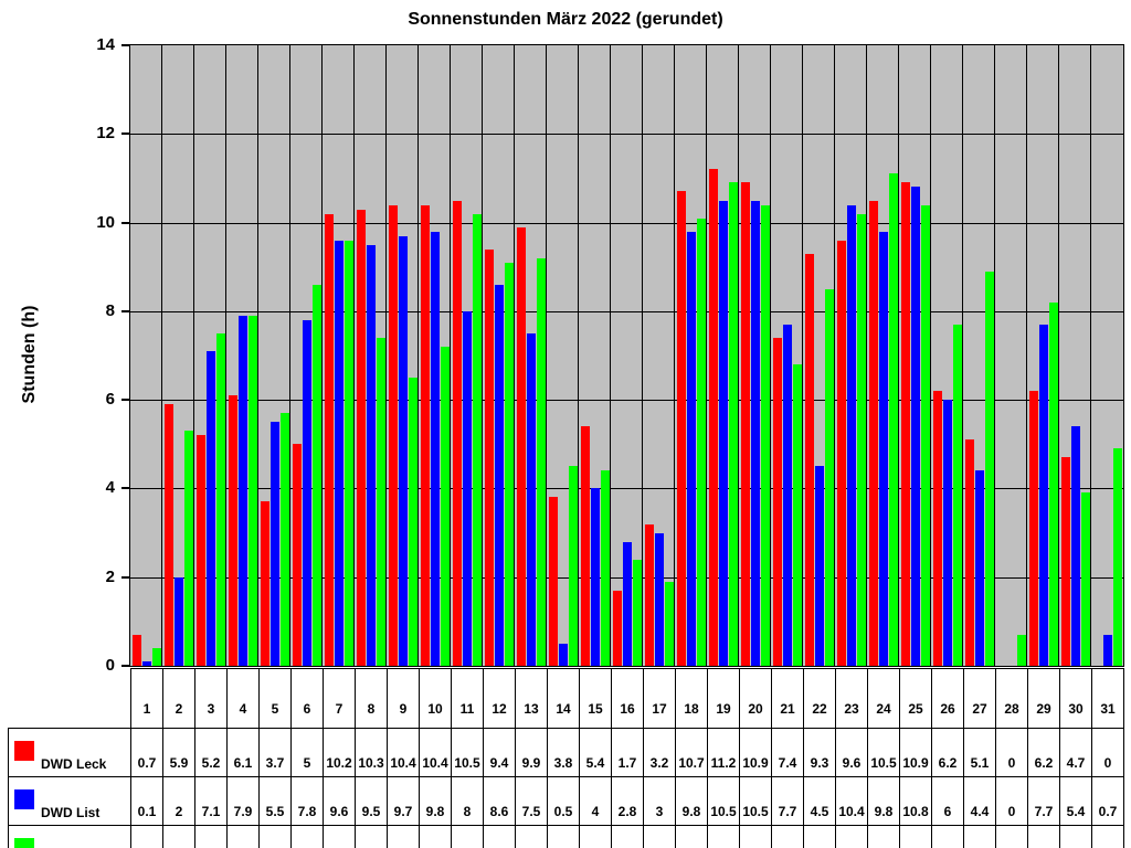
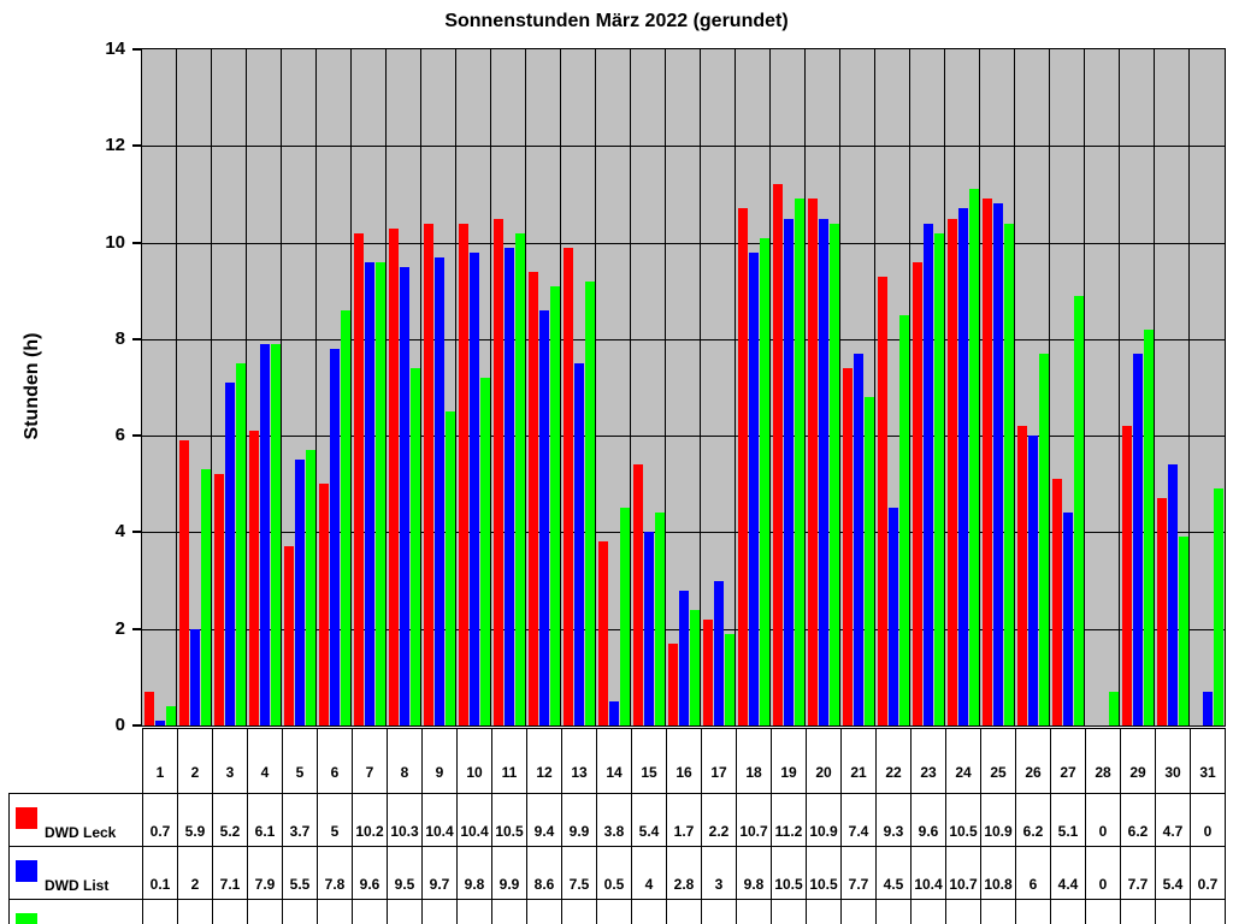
DWD List/11: 8 -> 9.9
DWD Leck/17: 3.2 -> 2.2
DWD List/24: 9.8 -> 10.7
